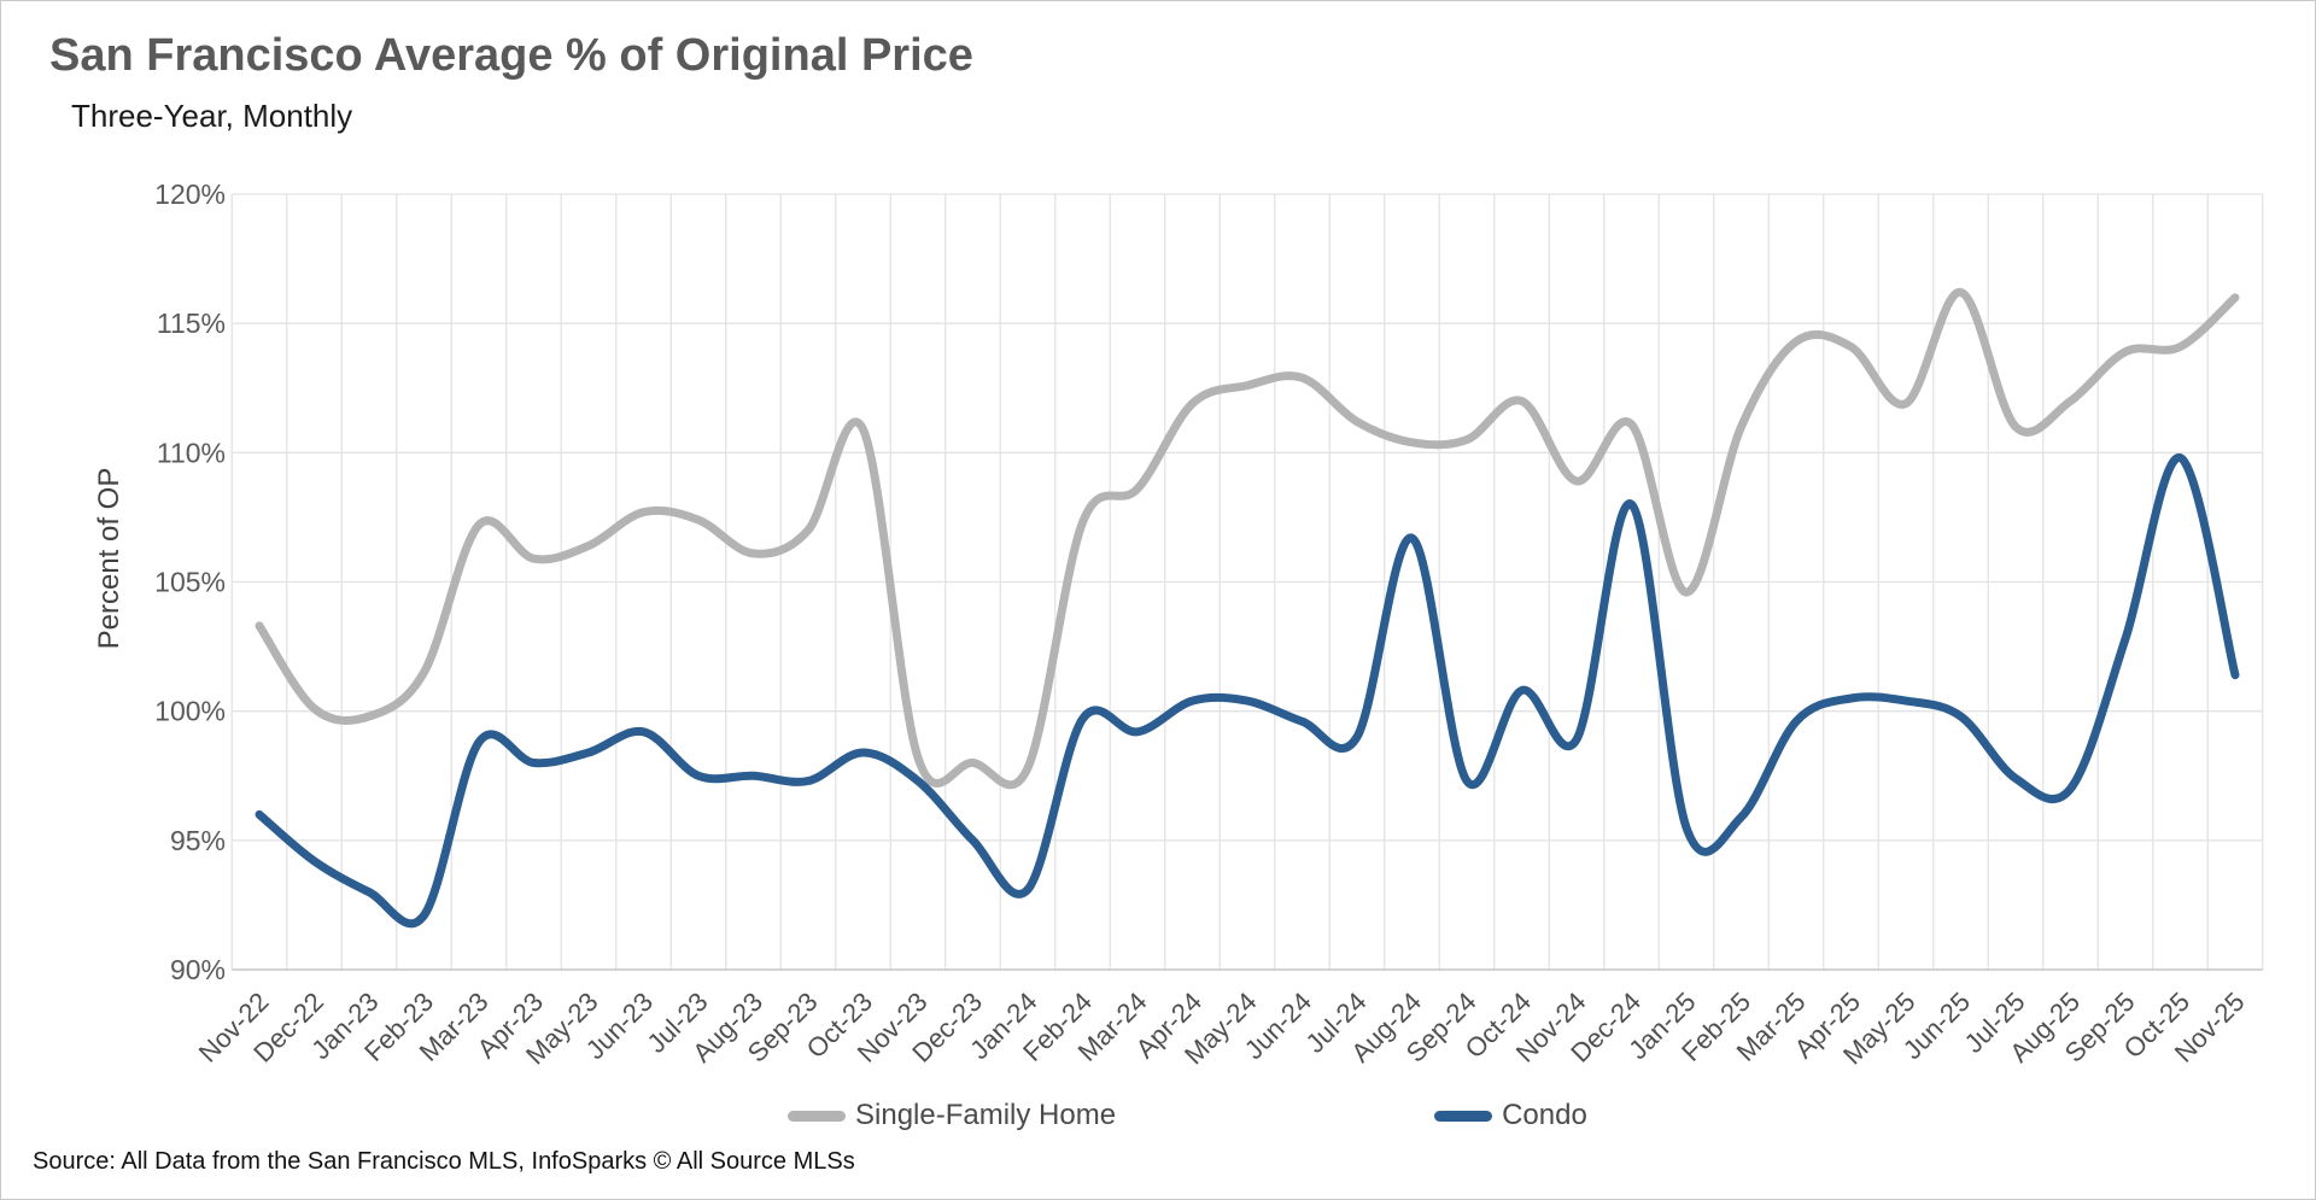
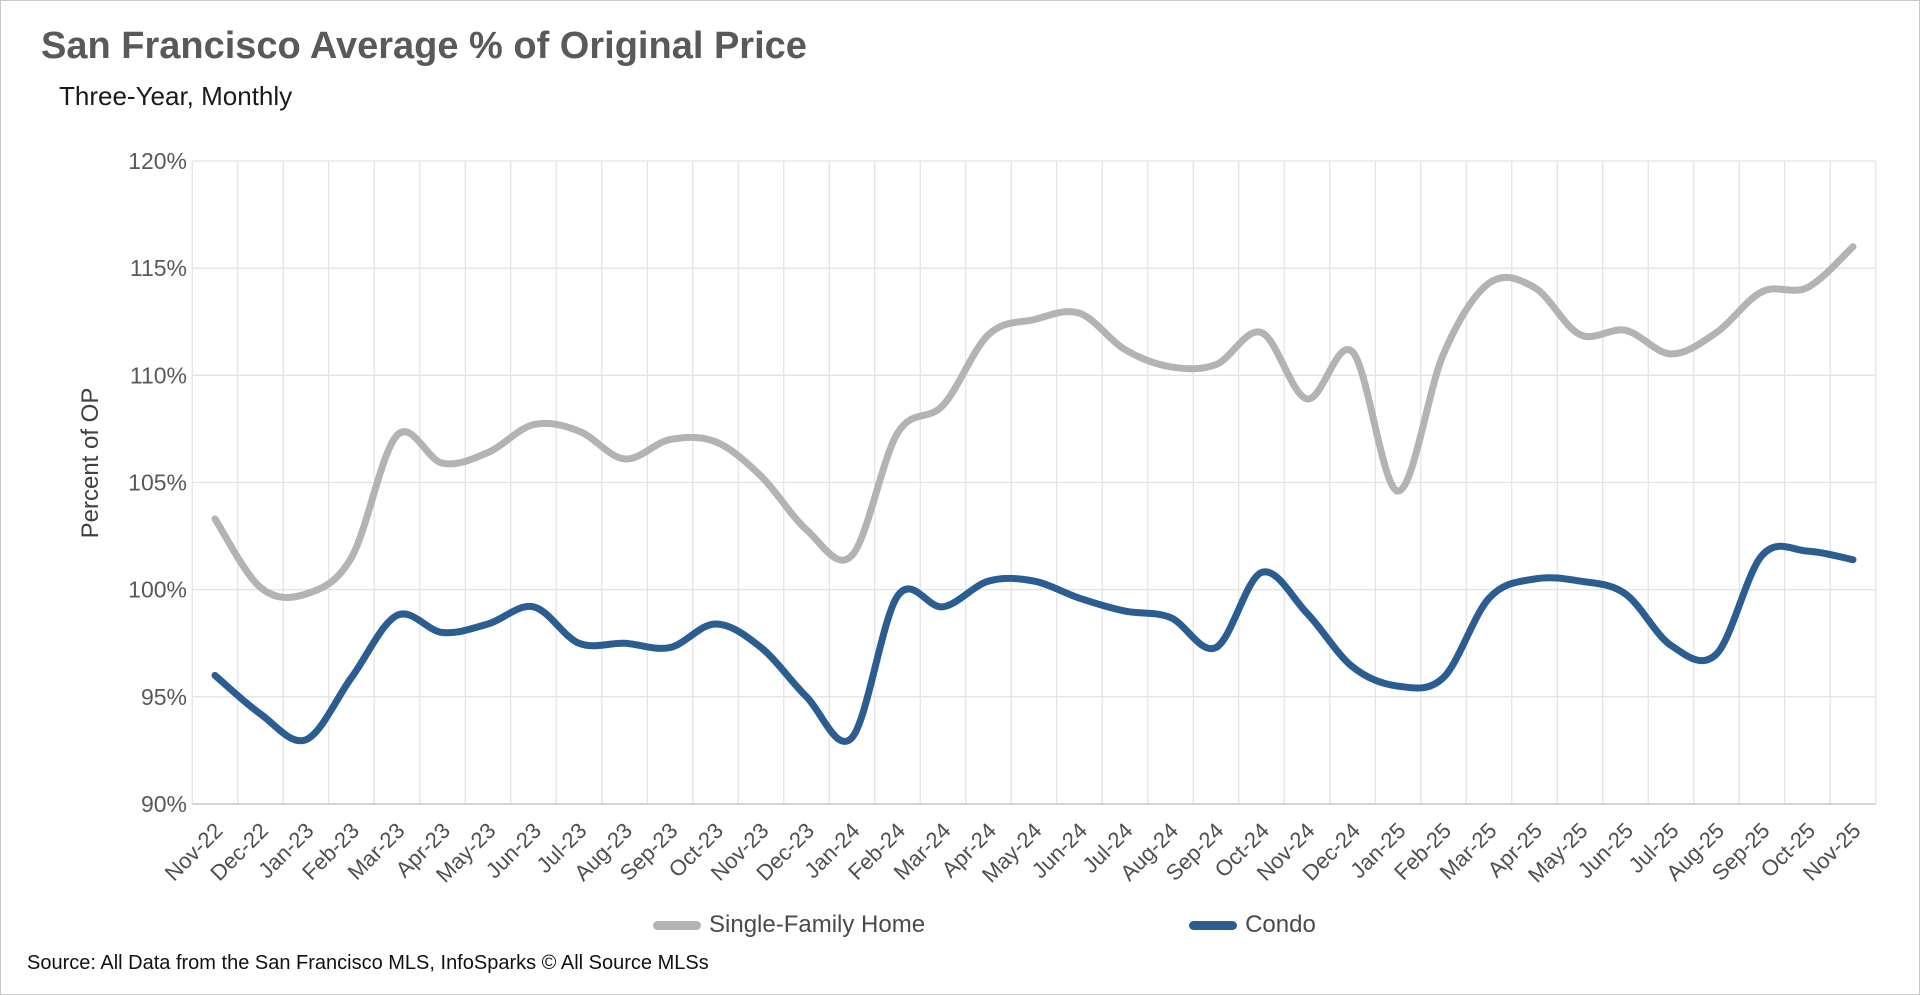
Condo/Feb-23: 92.1% -> 95.9%
Single-Family Home/Oct-23: 110.9% -> 106.9%
Single-Family Home/Nov-23: 98.2% -> 105.3%
Single-Family Home/Dec-23: 98.0% -> 102.8%
Single-Family Home/Jan-24: 97.8% -> 101.6%
Condo/Aug-24: 106.7% -> 98.7%
Condo/Dec-24: 108.0% -> 96.4%
Single-Family Home/Jun-25: 116.2% -> 112.1%
Condo/Sep-25: 102.8% -> 101.6%
Condo/Oct-25: 109.8% -> 101.8%
